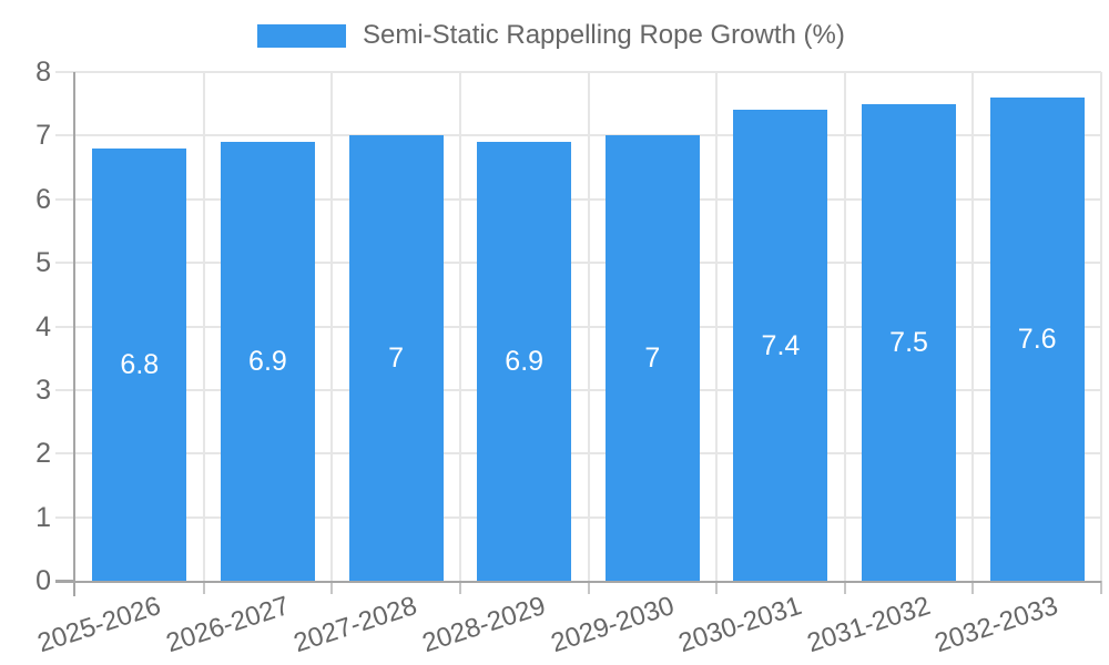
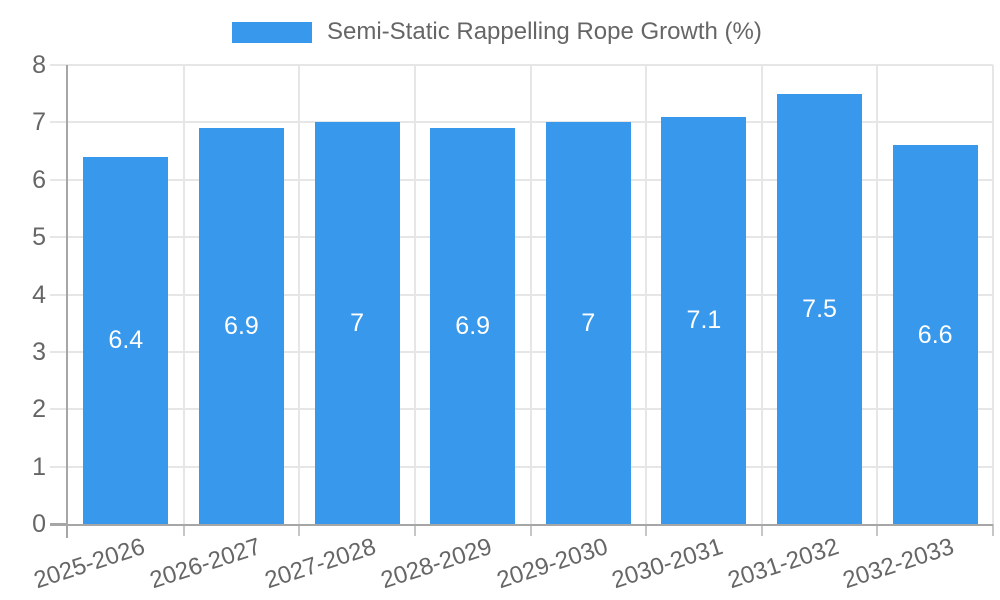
2025-2026: 6.8 -> 6.4
2030-2031: 7.4 -> 7.1
2032-2033: 7.6 -> 6.6
